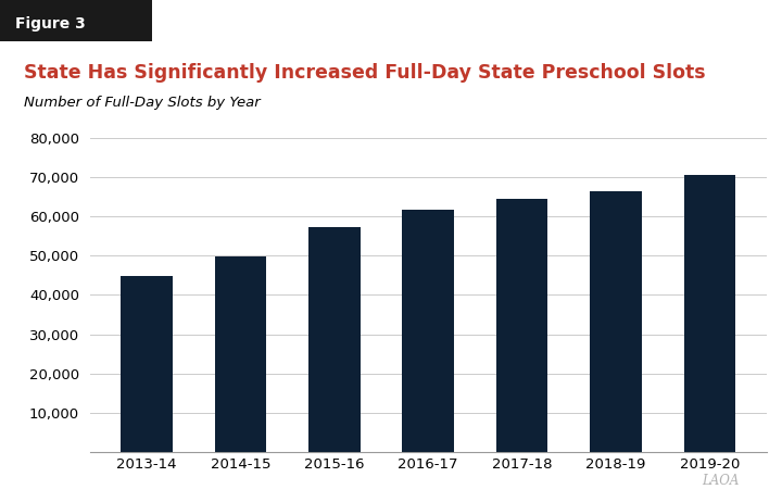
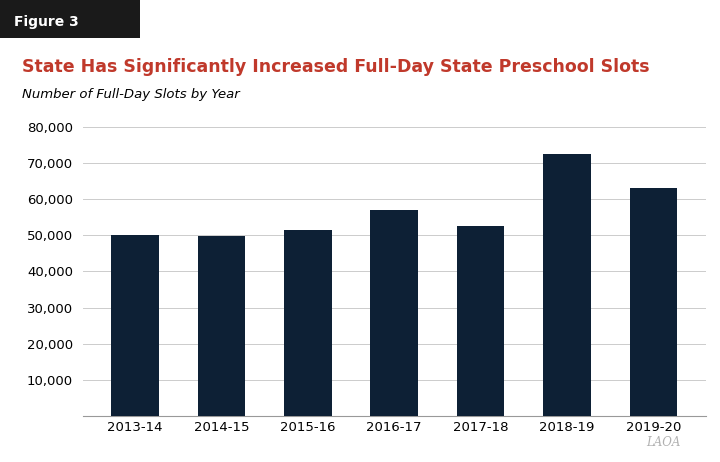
2013-14: 44,800 -> 50,000
2015-16: 57,400 -> 51,500
2016-17: 61,800 -> 57,000
2017-18: 64,500 -> 52,500
2018-19: 66,400 -> 72,500
2019-20: 70,500 -> 63,000
